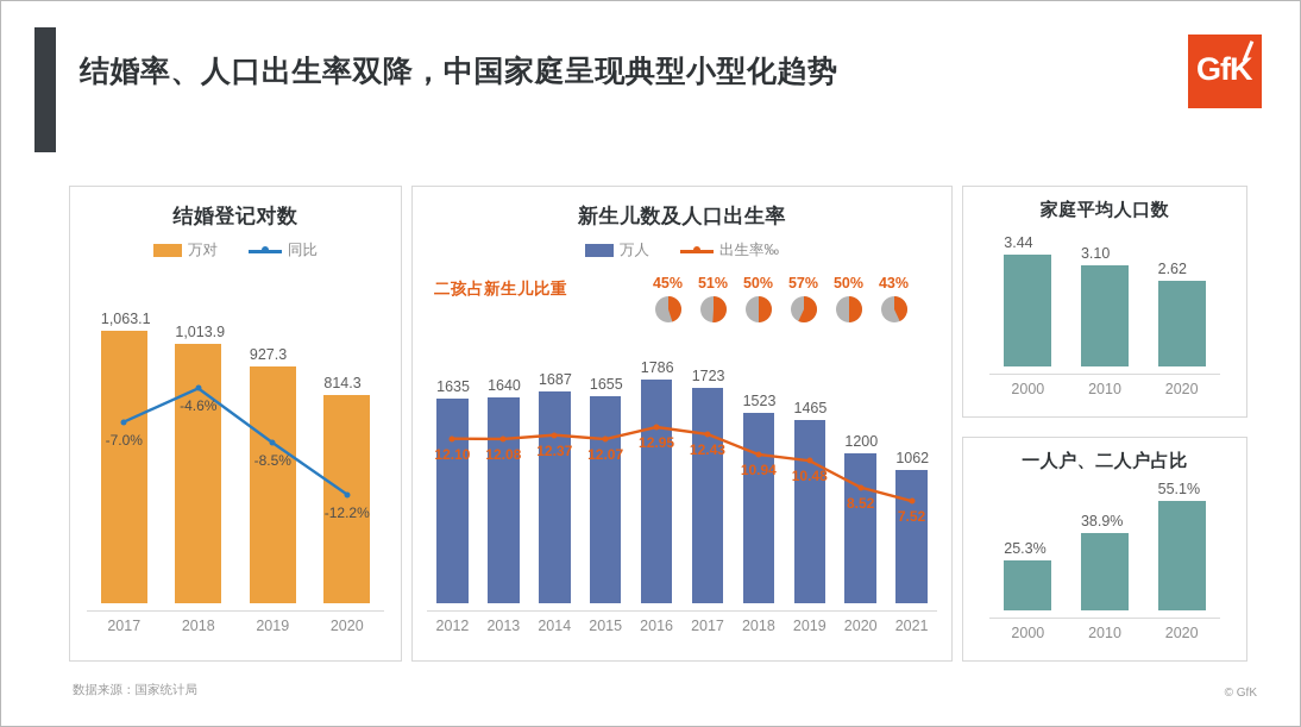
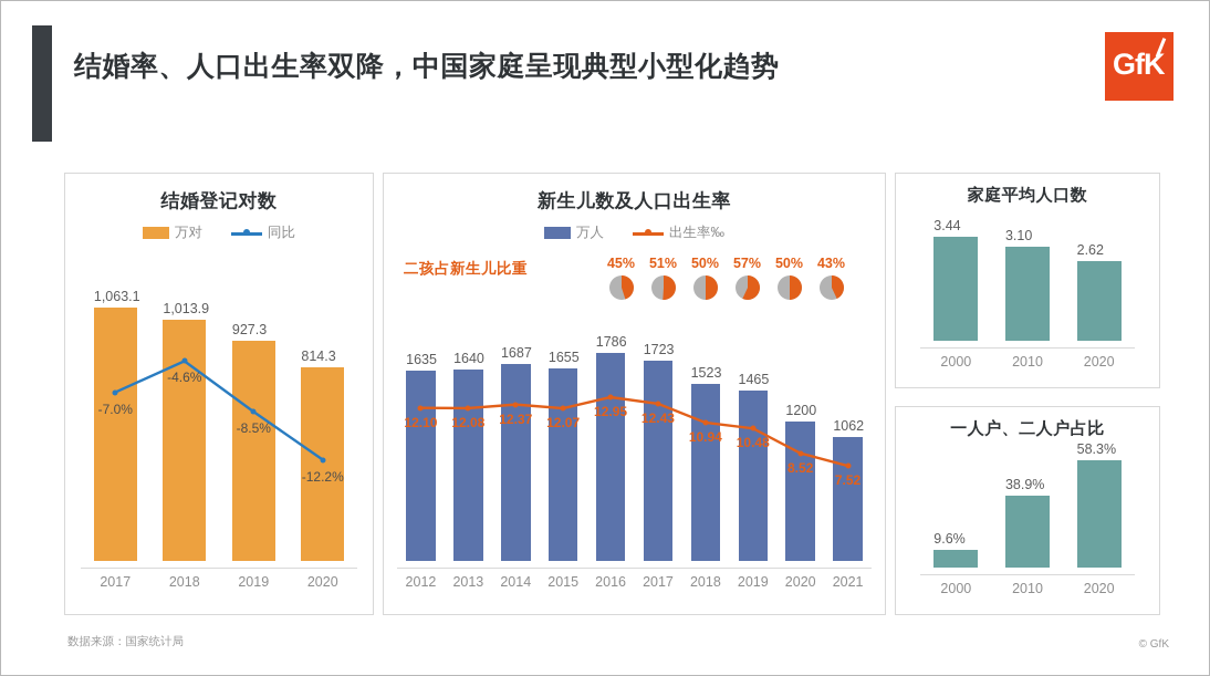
一人户、二人户占比/2000: 25.3% -> 9.6%
一人户、二人户占比/2020: 55.1% -> 58.3%
